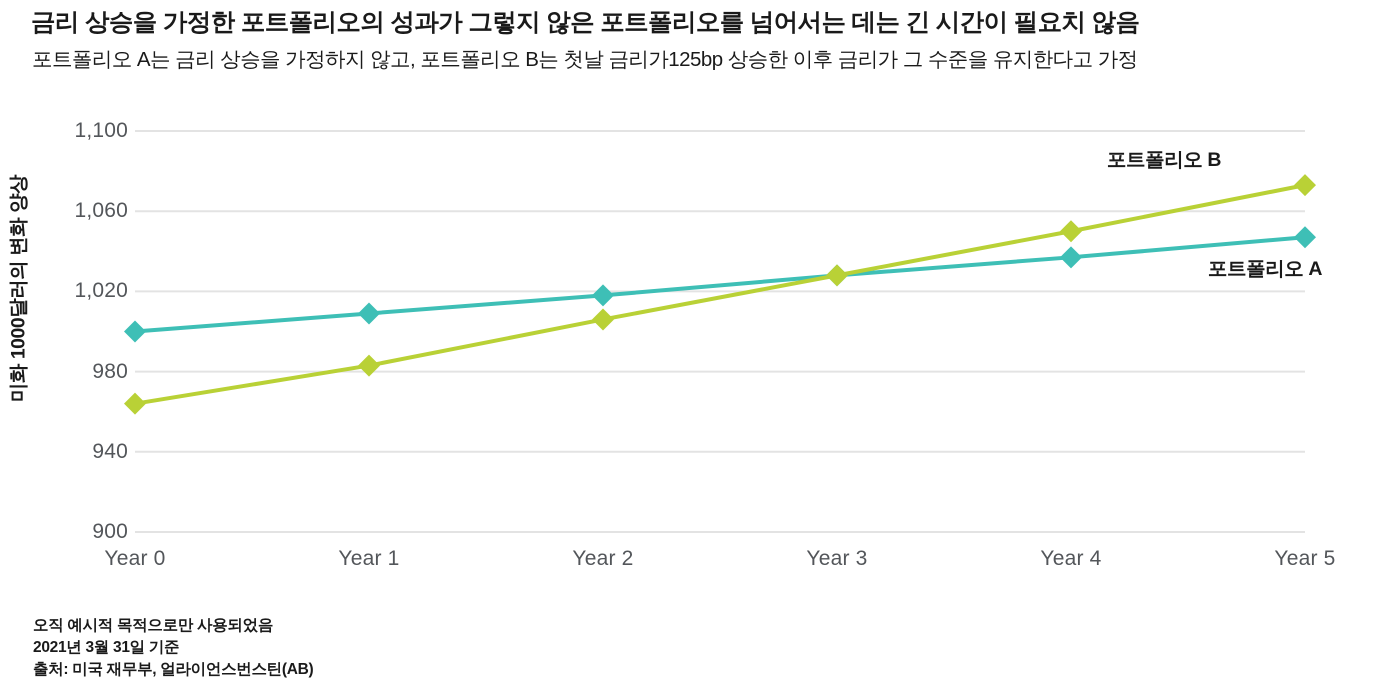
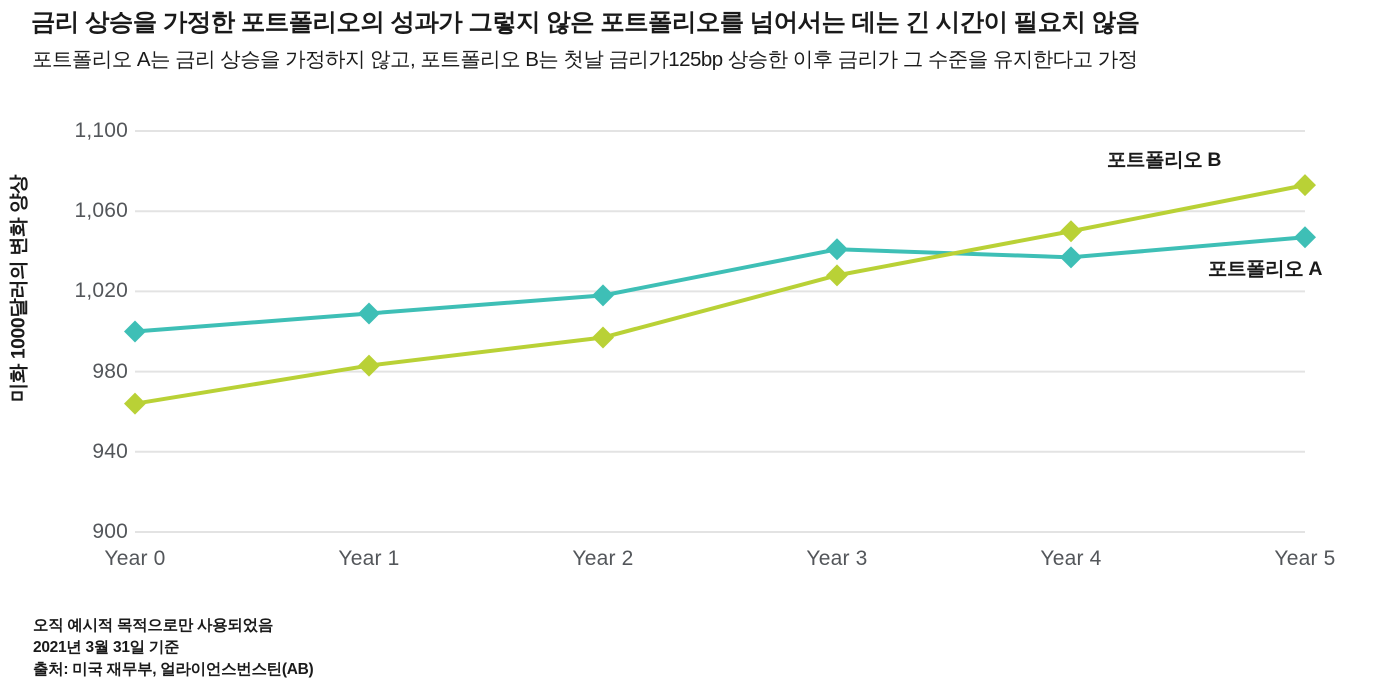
포트폴리오 B/Year 2: 1006 -> 997
포트폴리오 A/Year 3: 1028 -> 1041
